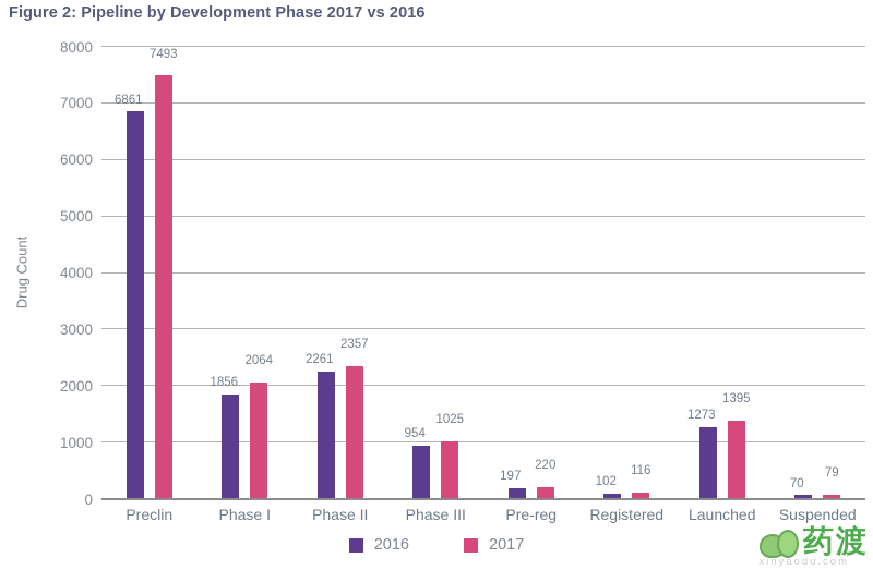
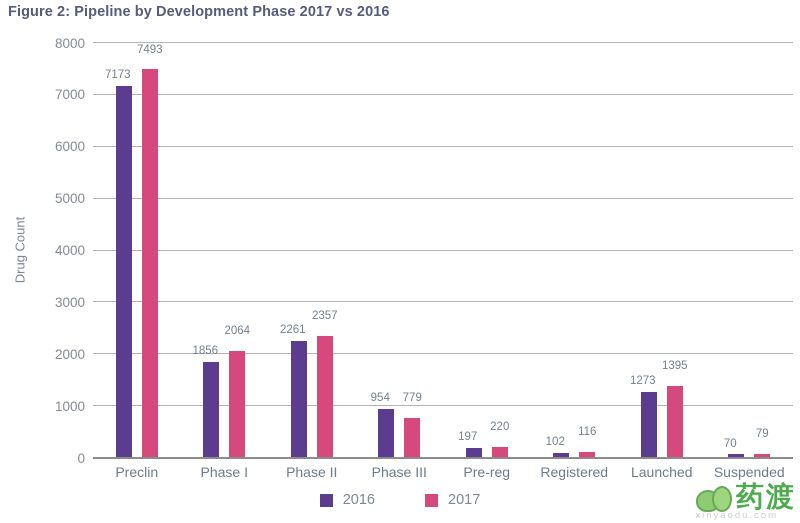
2016/Preclin: 6861 -> 7173
2017/Phase III: 1025 -> 779
